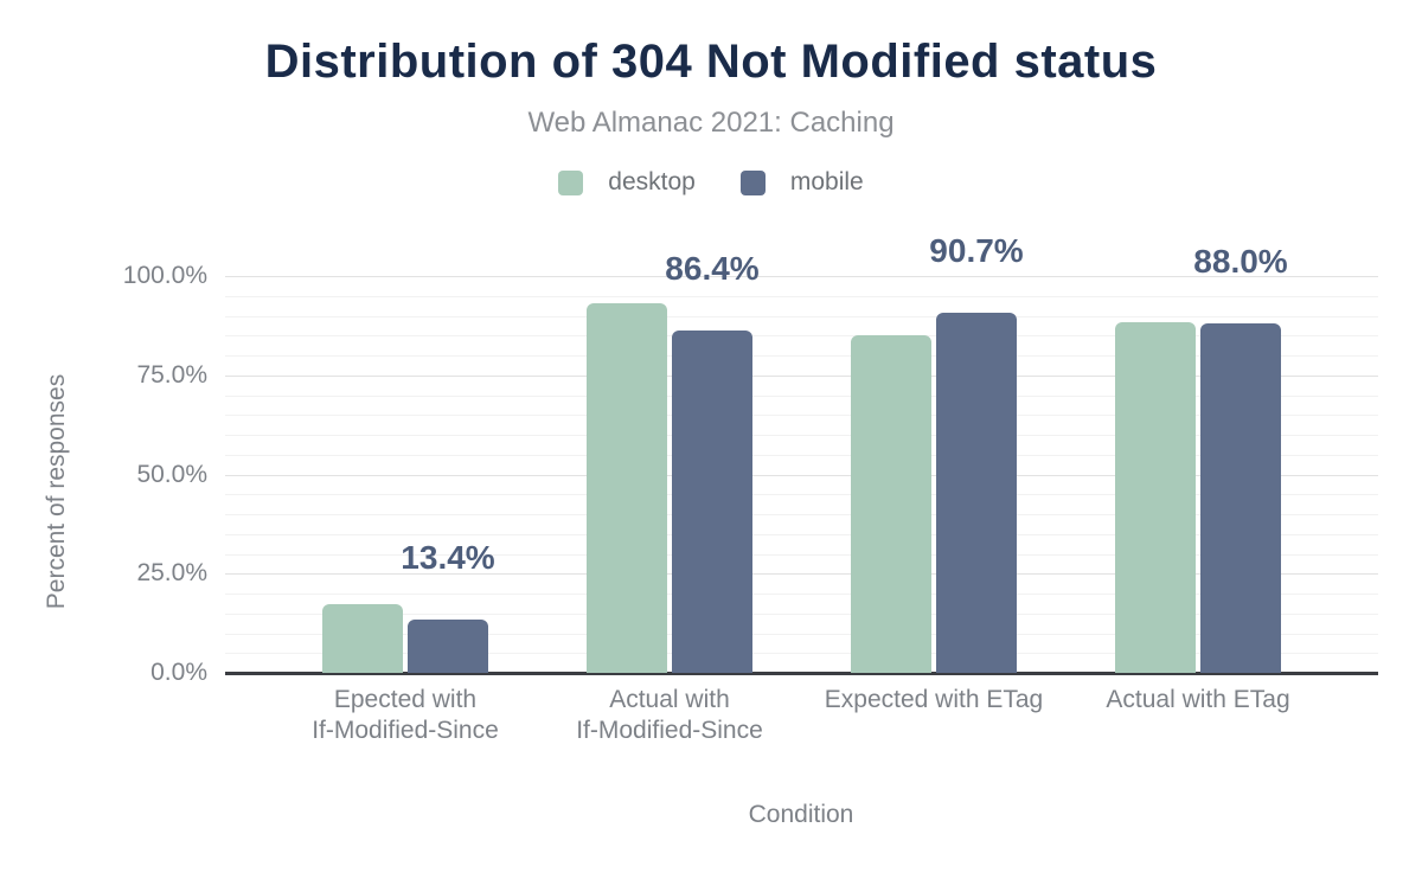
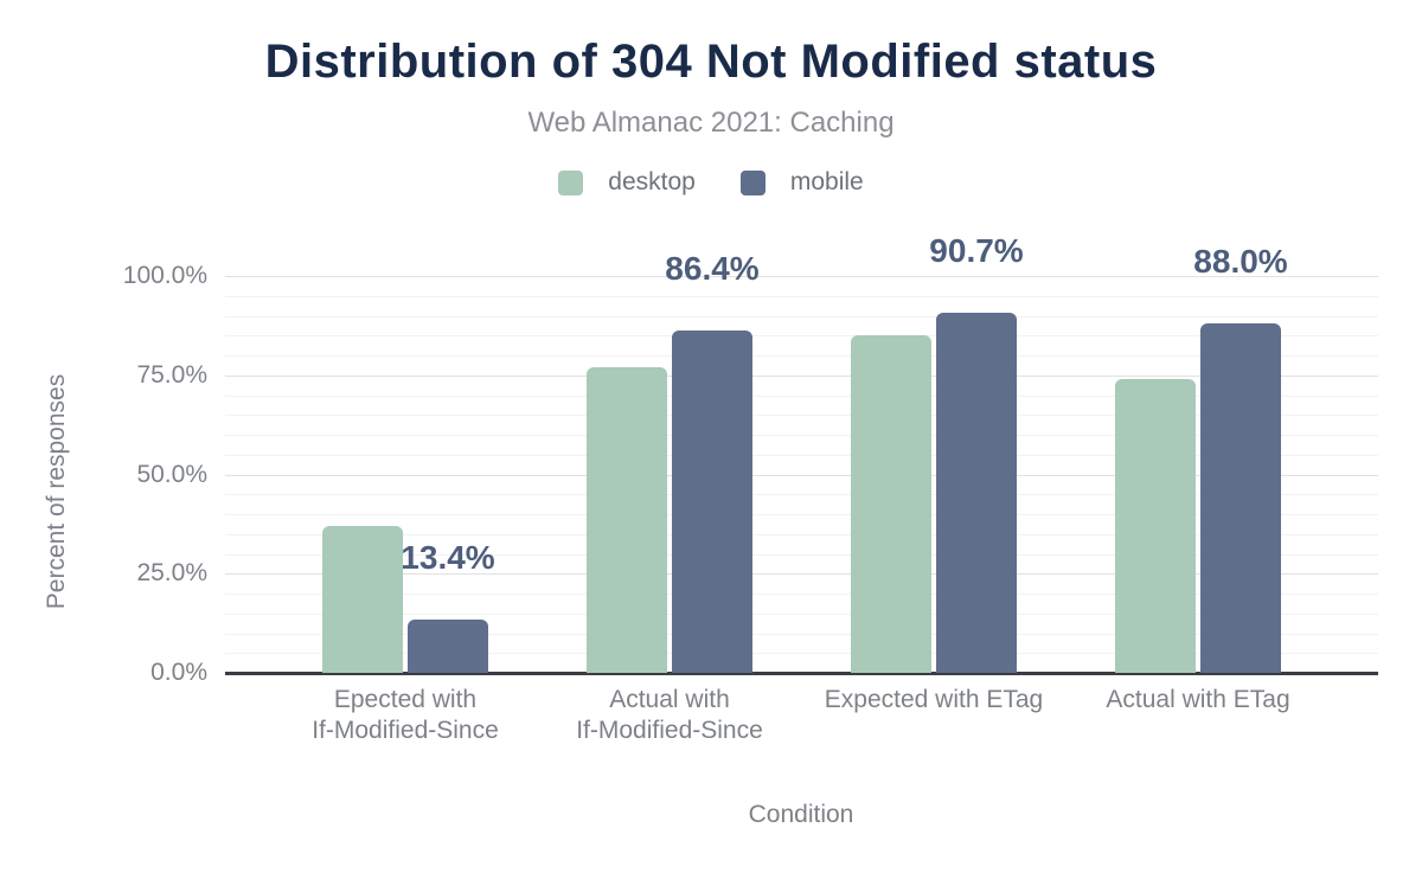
desktop/Epected with If-Modified-Since: 17% -> 37%
desktop/Actual with If-Modified-Since: 93% -> 77%
desktop/Actual with ETag: 88% -> 74%
